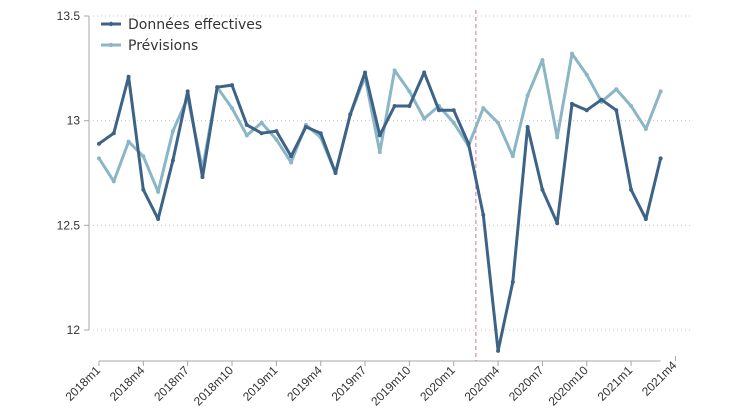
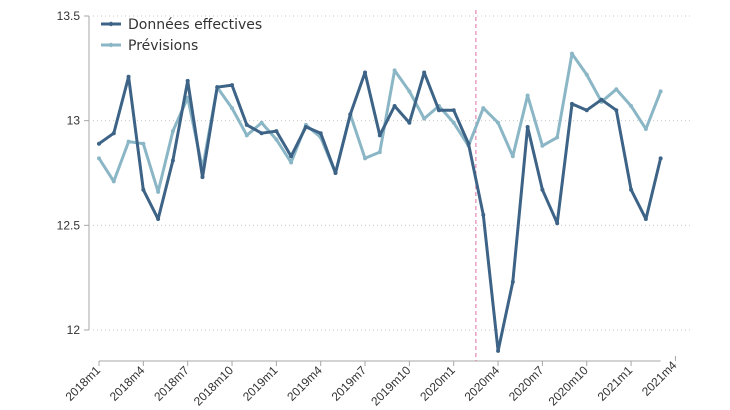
Prévisions/2018m4: 12.83 -> 12.89
Données effectives/2018m7: 13.14 -> 13.19
Prévisions/2019m7: 13.21 -> 12.82
Données effectives/2019m10: 13.07 -> 12.99
Prévisions/2020m7: 13.29 -> 12.88
